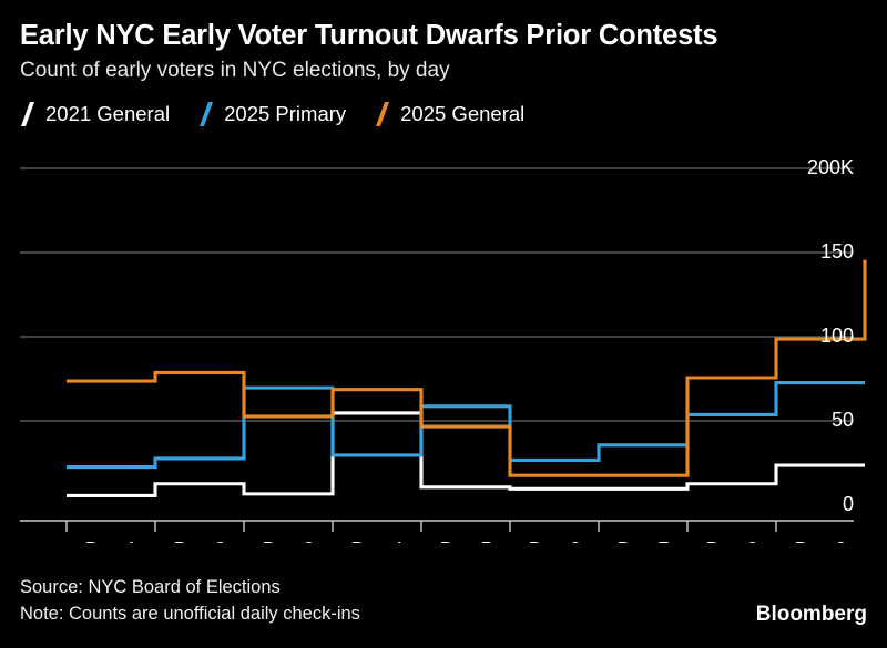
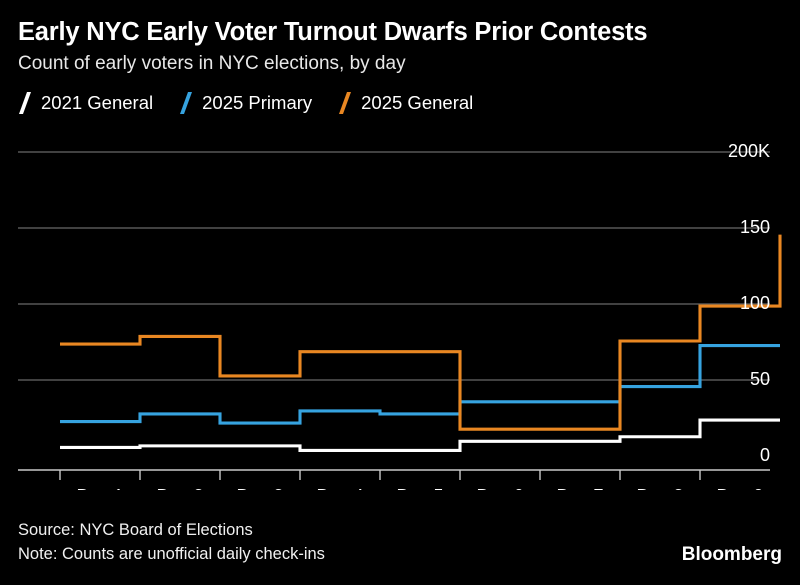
2021 General/Day 2: 12K -> 6K
2025 Primary/Day 3: 69K -> 21K
2021 General/Day 4: 54K -> 3K
2021 General/Day 5: 10K -> 3K
2025 Primary/Day 5: 58K -> 27K
2025 General/Day 5: 46K -> 68K
2025 Primary/Day 6: 26K -> 35K
2025 Primary/Day 8: 53K -> 45K
